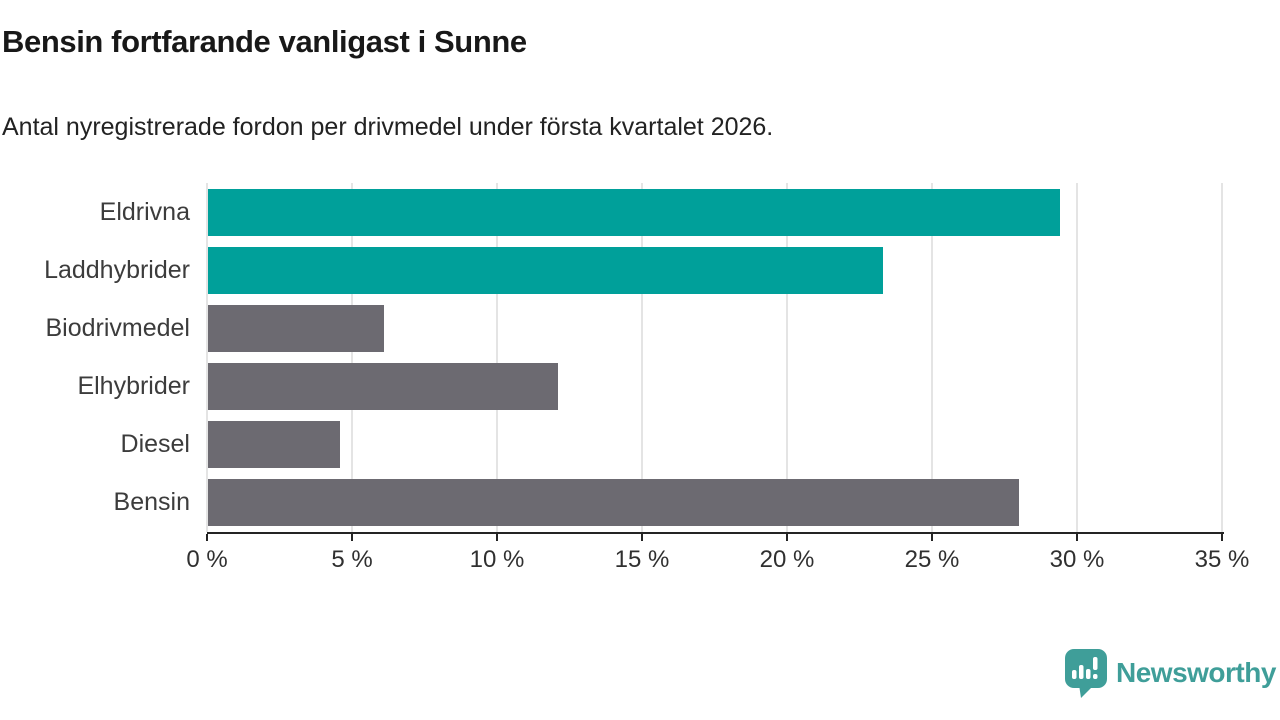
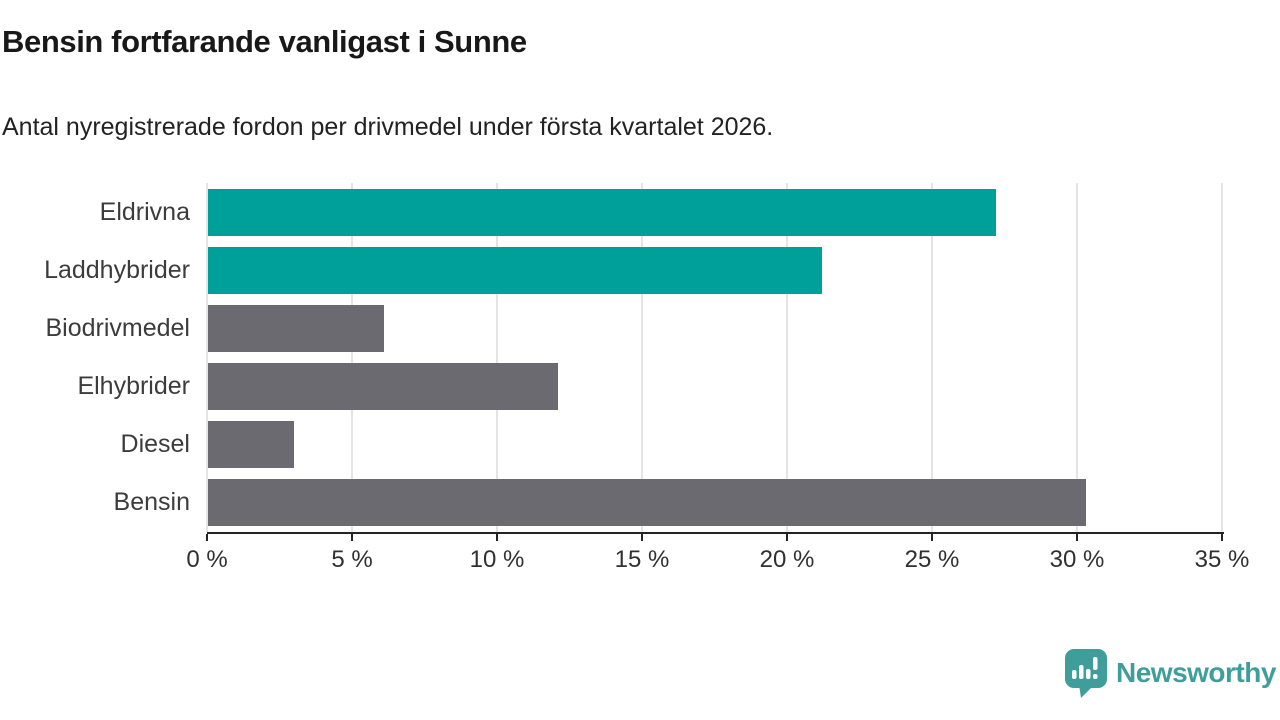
Eldrivna: 29.4% -> 27.2%
Laddhybrider: 23.3% -> 21.2%
Diesel: 4.6% -> 3.0%
Bensin: 28.0% -> 30.3%
